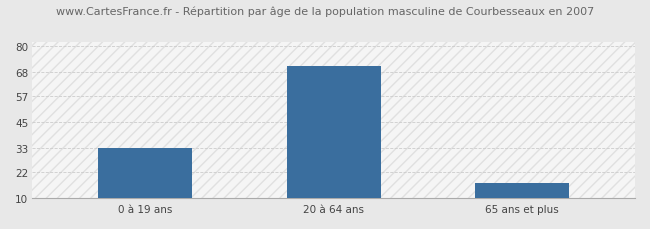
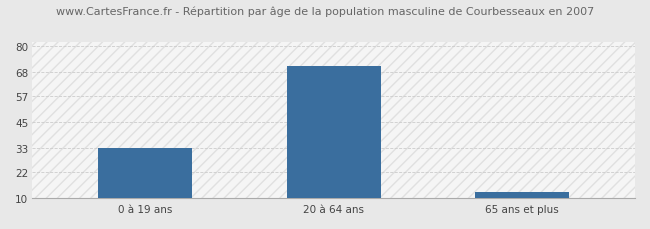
65 ans et plus: 17 -> 13
